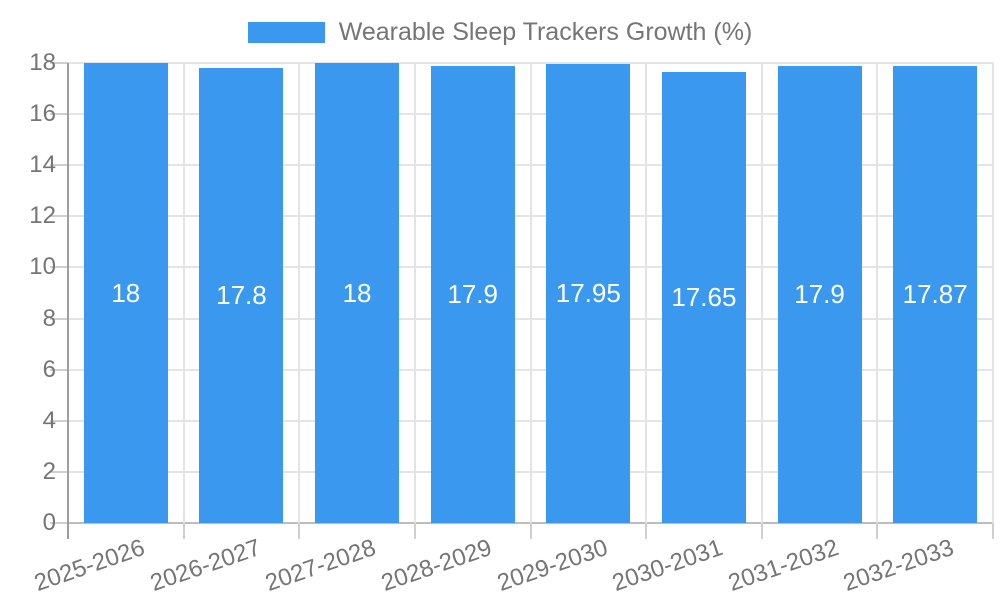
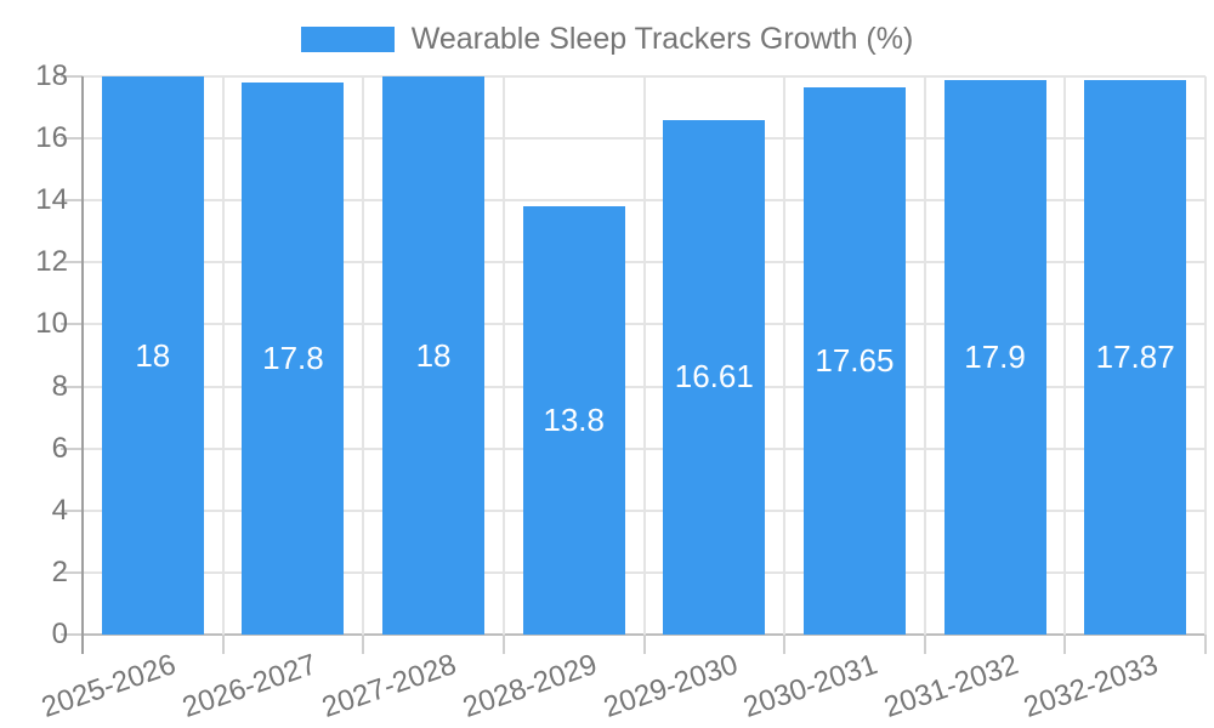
2028-2029: 17.9 -> 13.8
2029-2030: 17.95 -> 16.61
